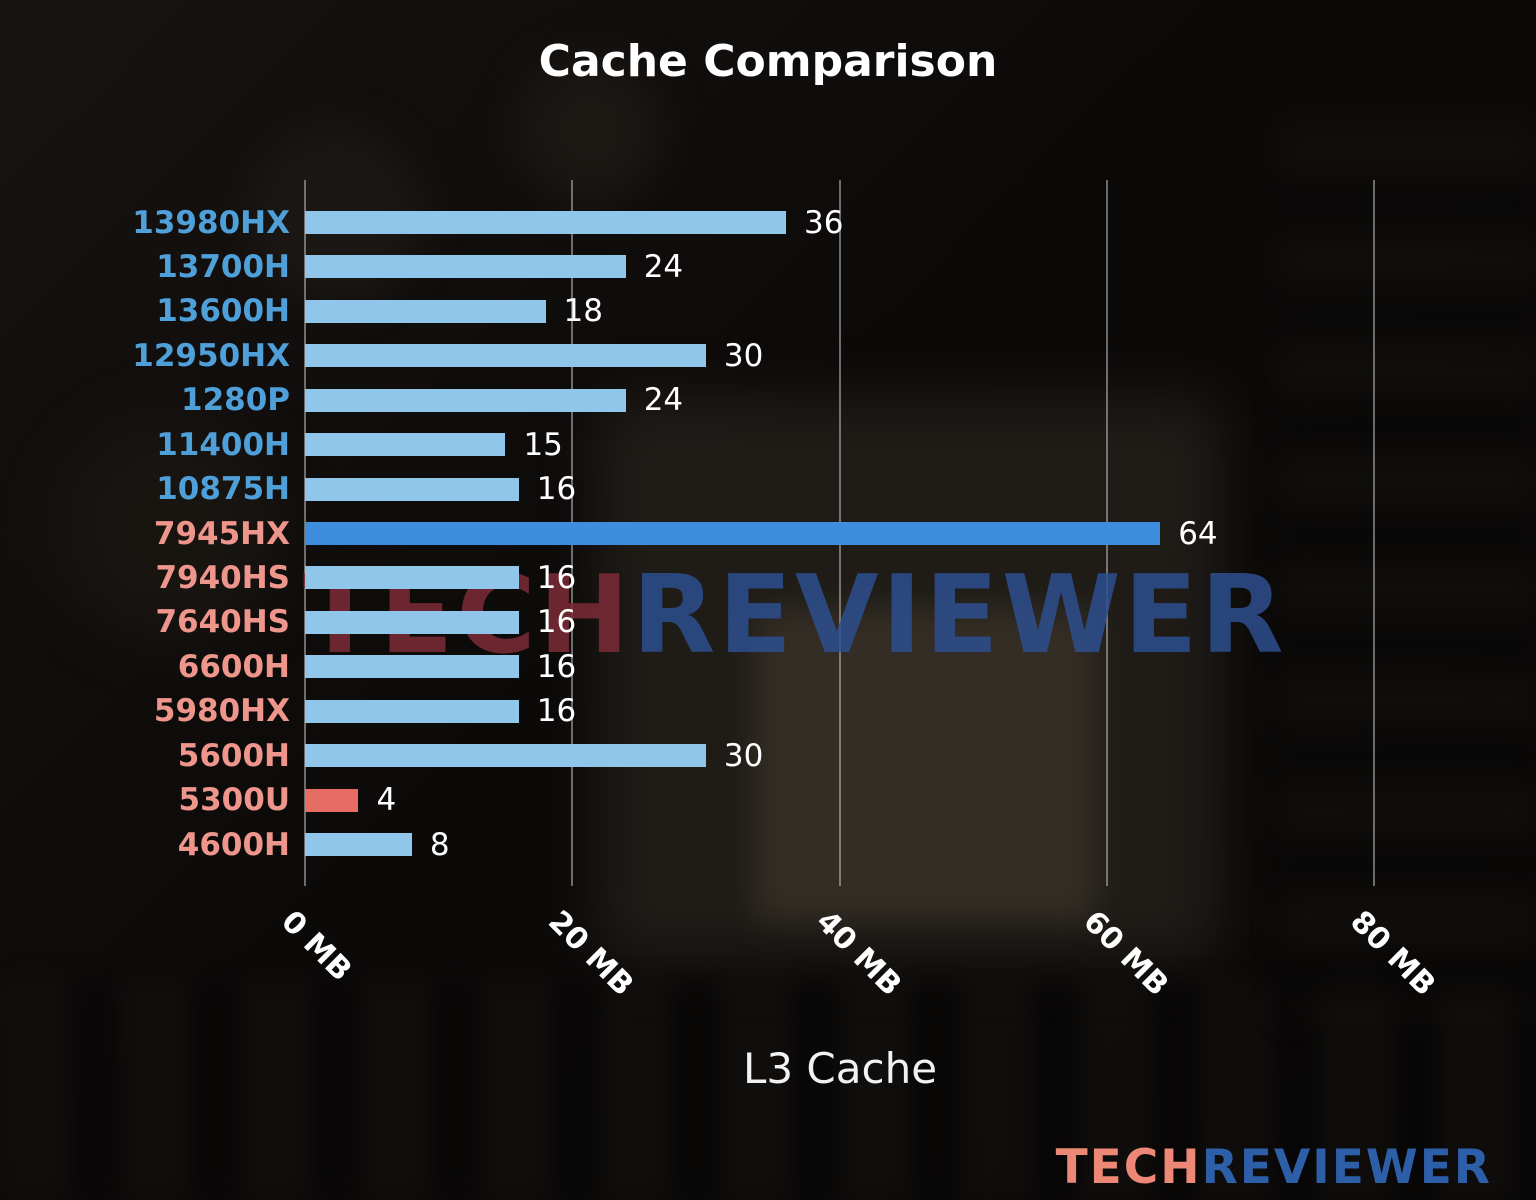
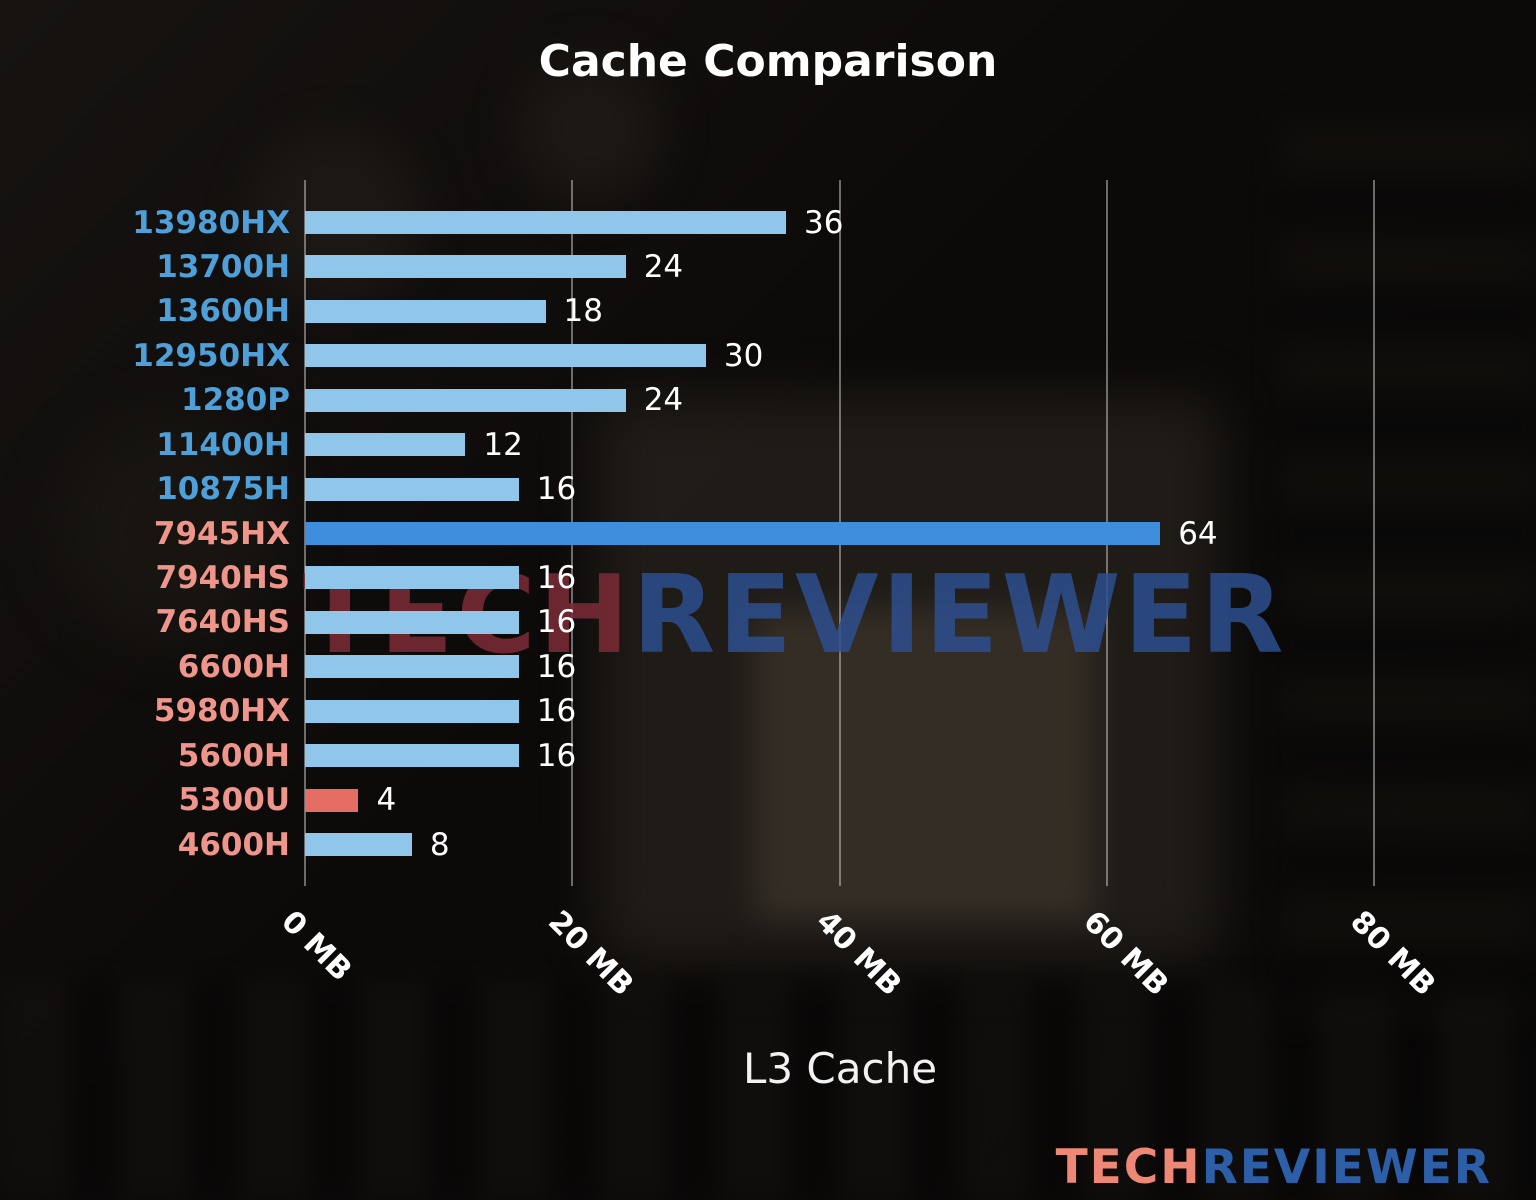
11400H: 15 -> 12
5600H: 30 -> 16
